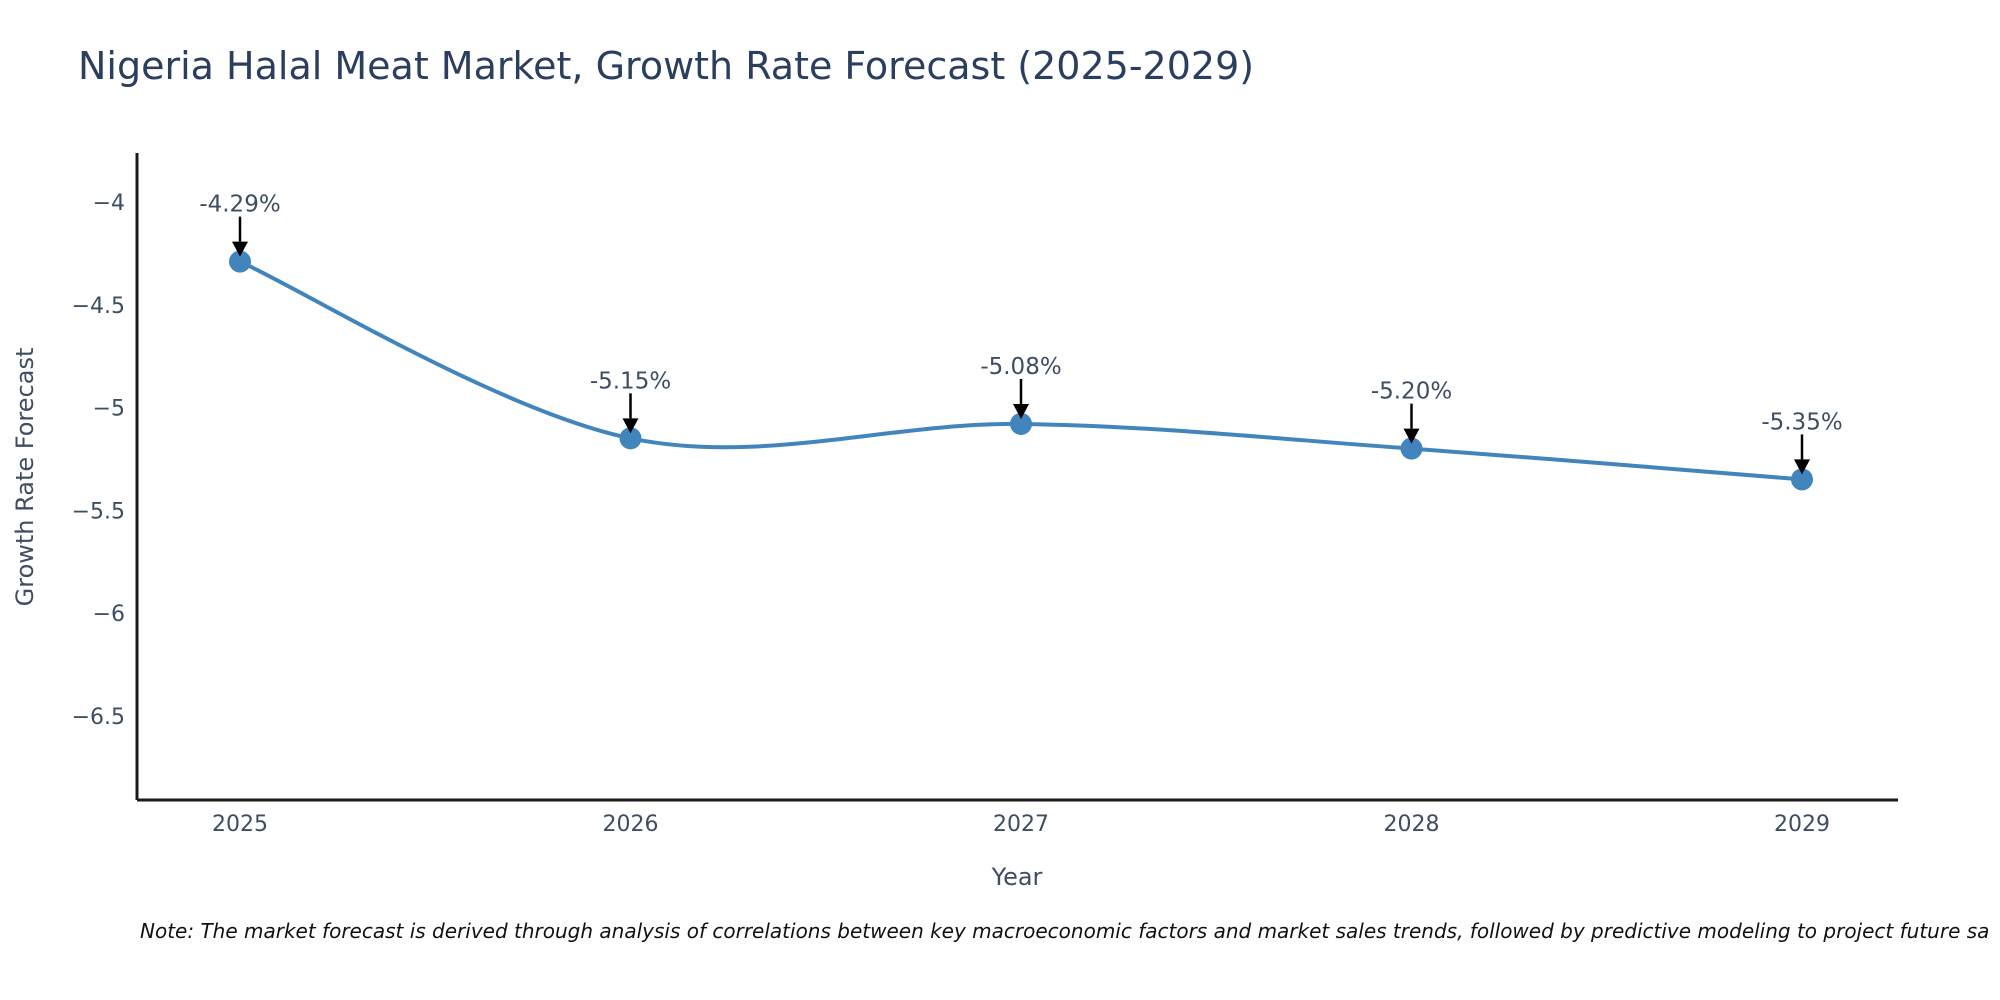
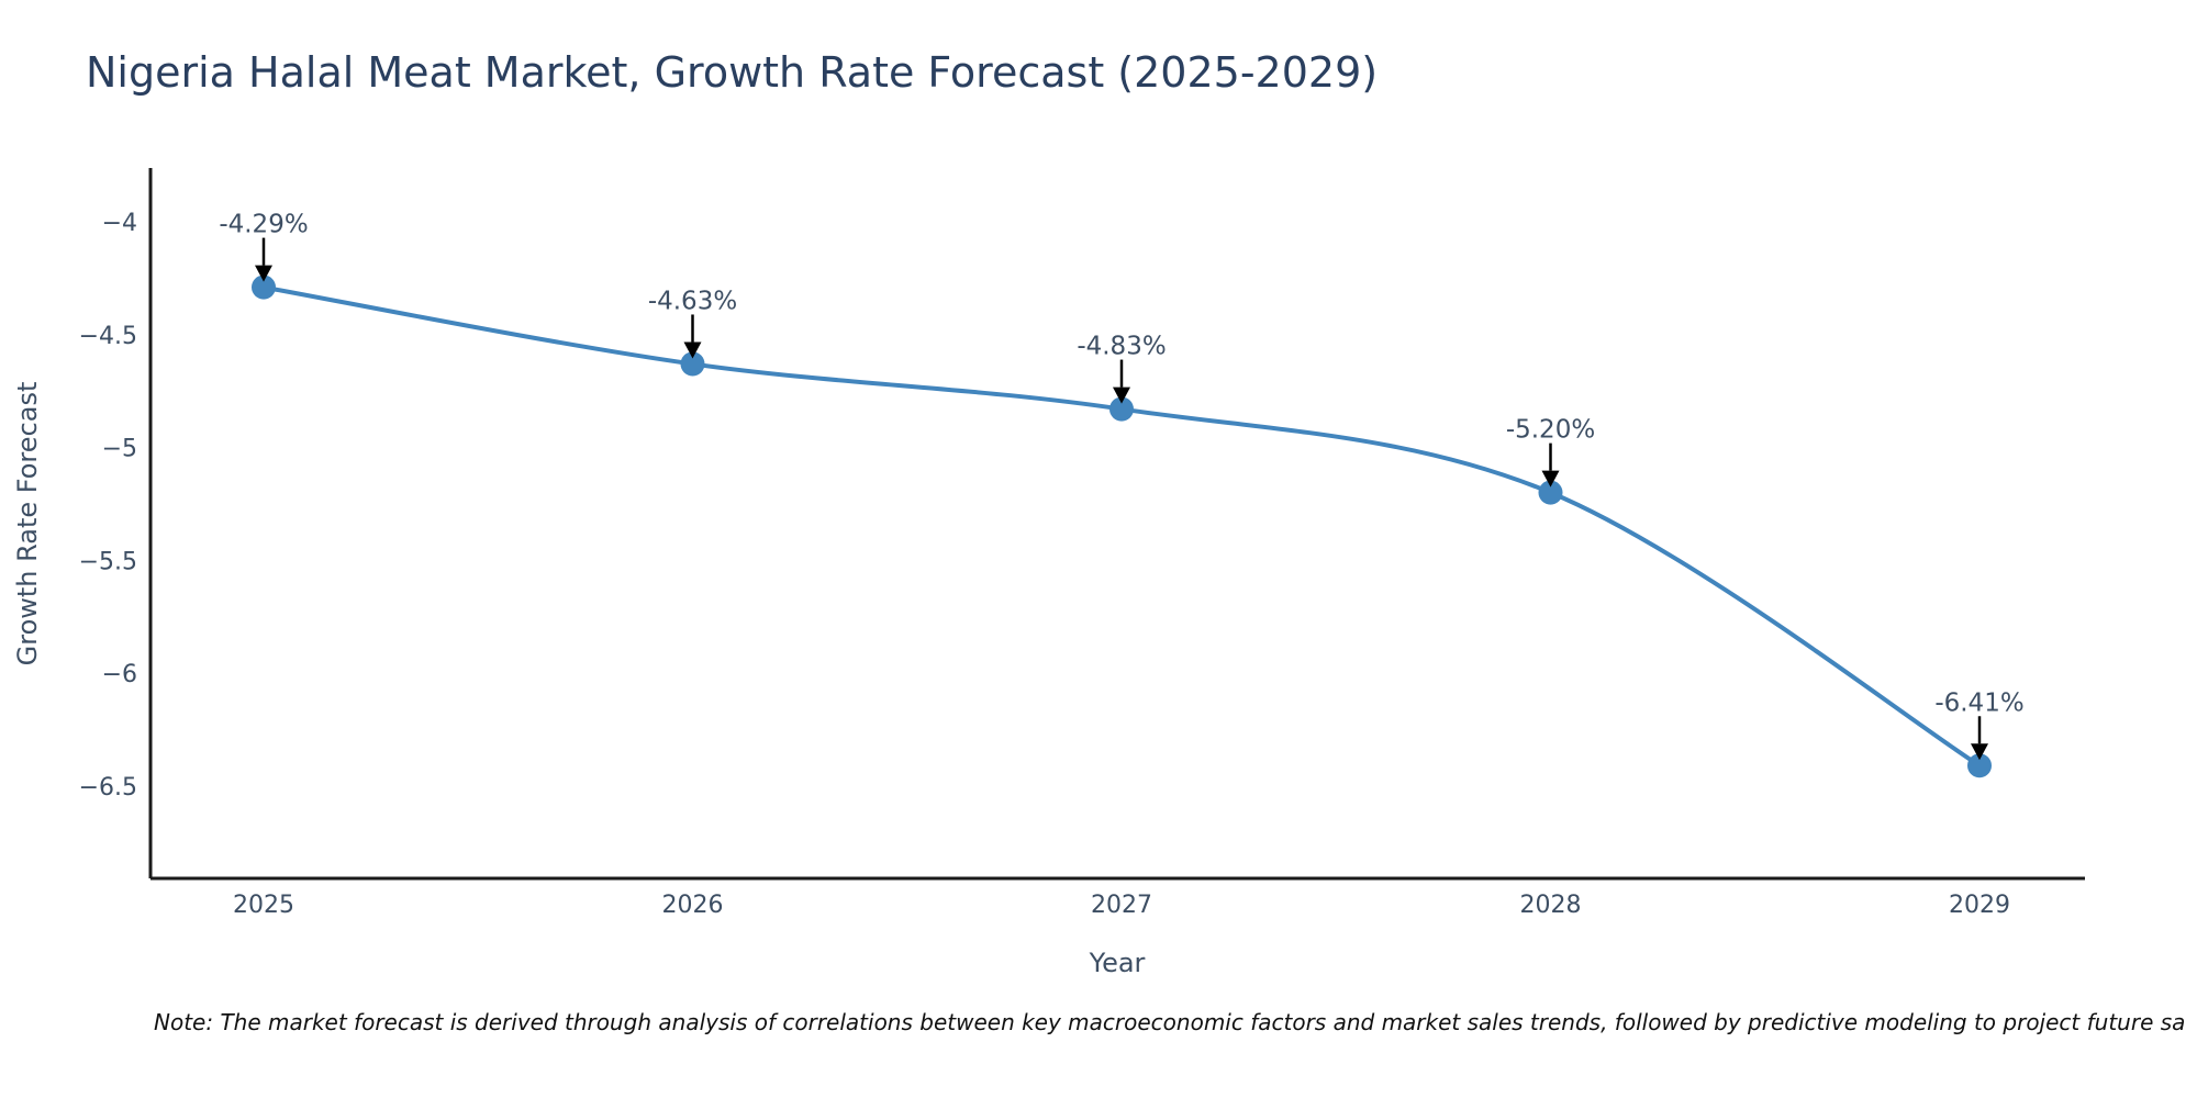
2026: -5.15% -> -4.63%
2027: -5.08% -> -4.83%
2029: -5.35% -> -6.41%
